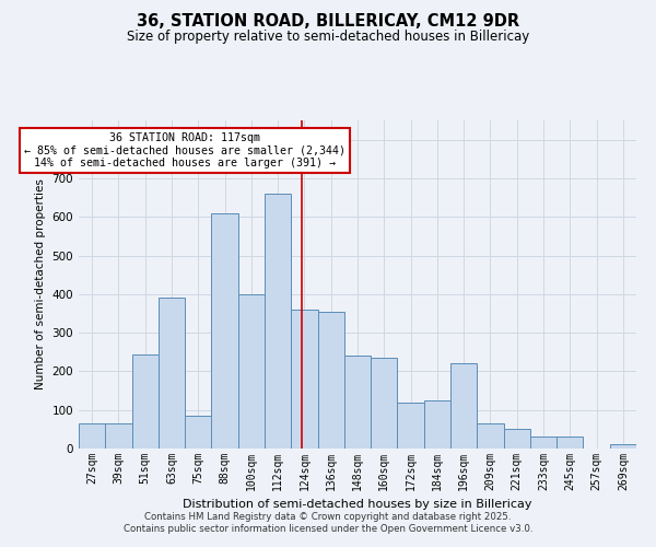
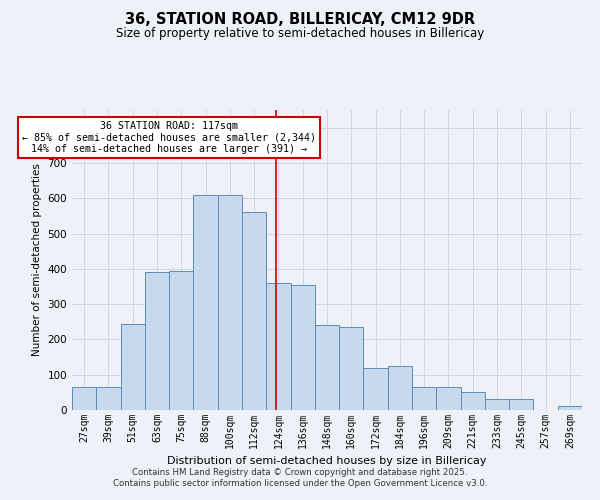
75sqm: 85 -> 395
100sqm: 400 -> 610
112sqm: 660 -> 560
196sqm: 220 -> 65
